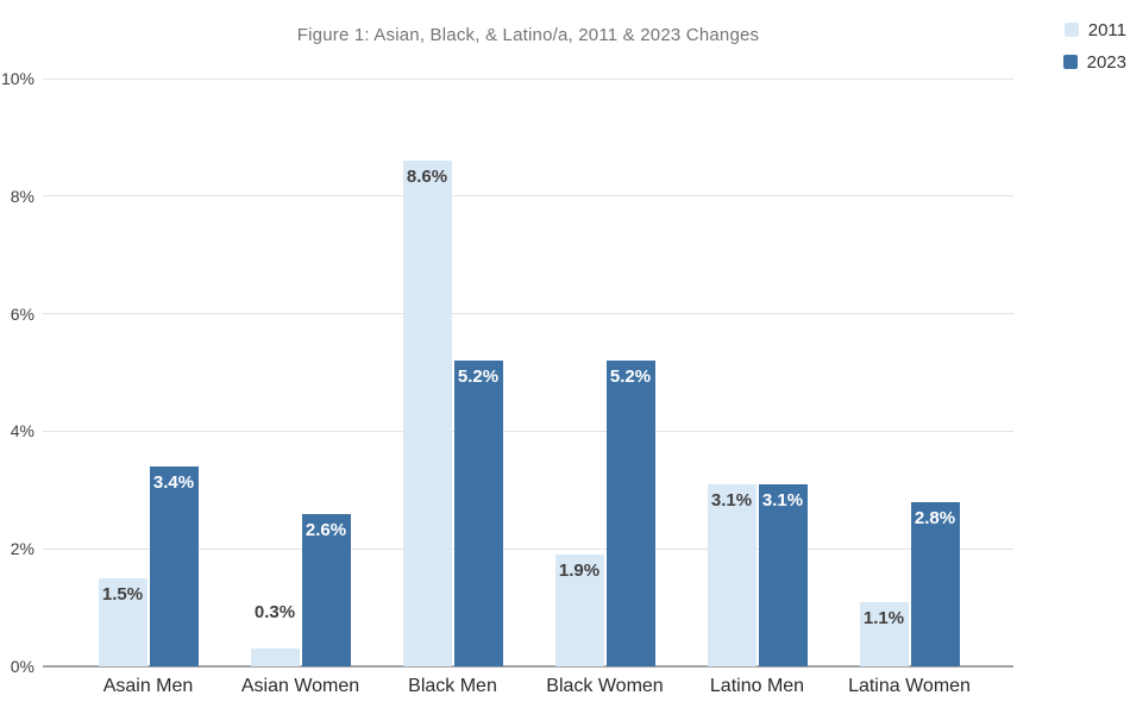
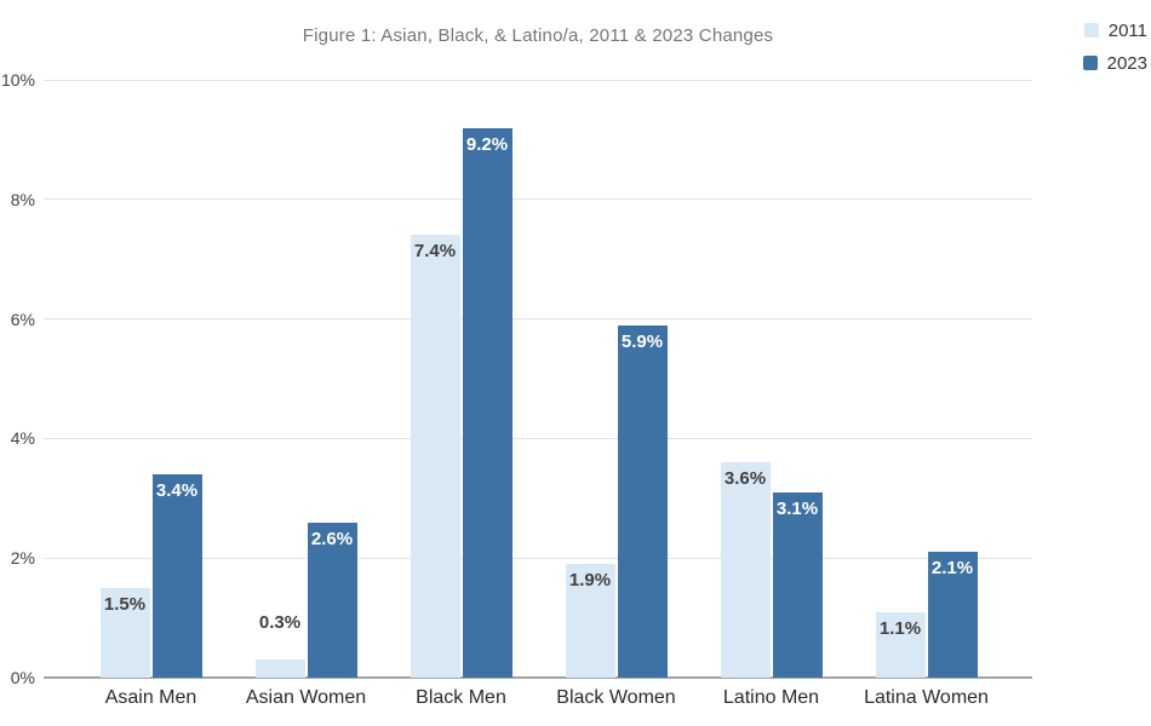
2011/Black Men: 8.6% -> 7.4%
2023/Black Men: 5.2% -> 9.2%
2023/Black Women: 5.2% -> 5.9%
2011/Latino Men: 3.1% -> 3.6%
2023/Latina Women: 2.8% -> 2.1%
